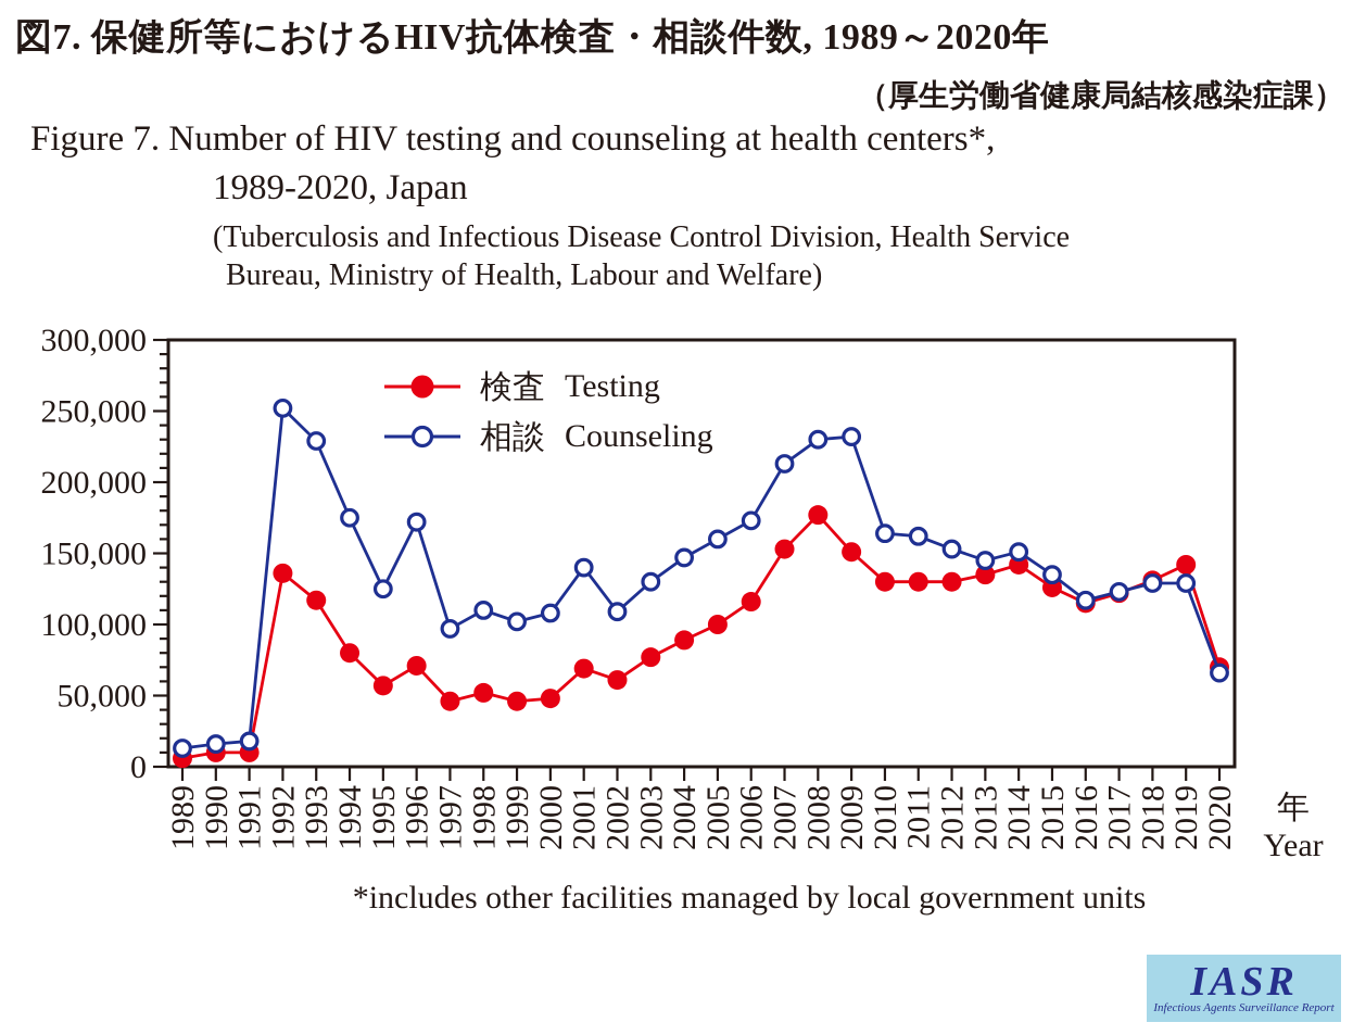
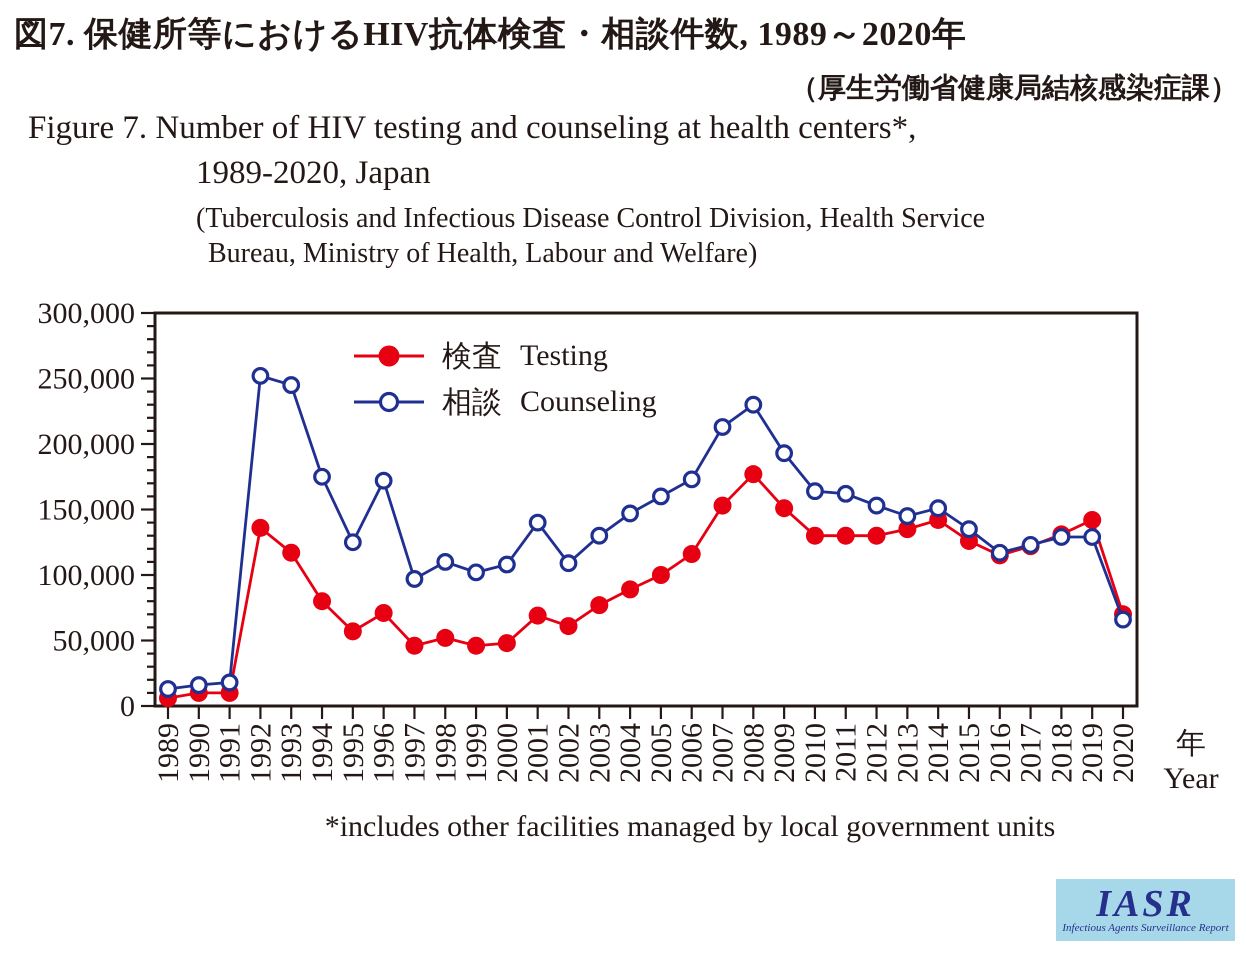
相談 Counseling/1993: 229000 -> 245000
相談 Counseling/2009: 232000 -> 193000
